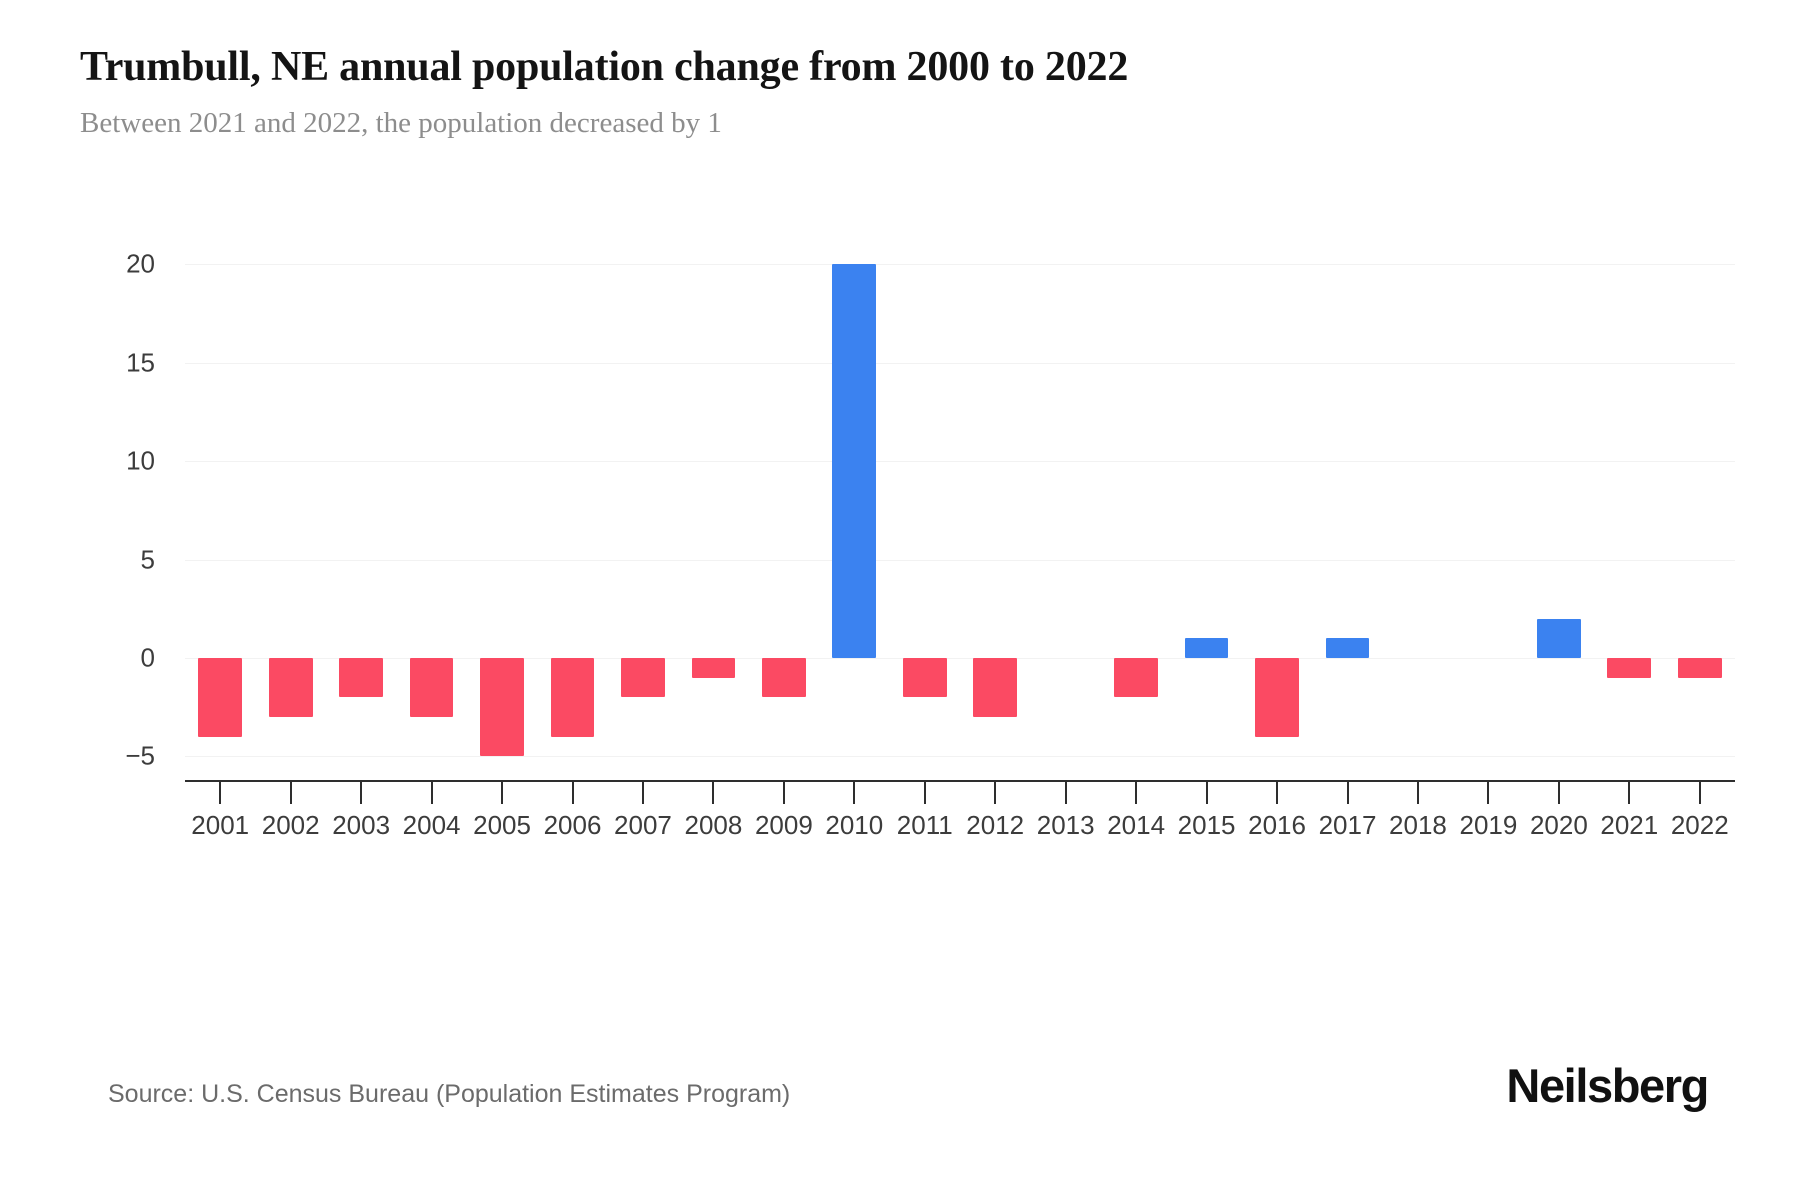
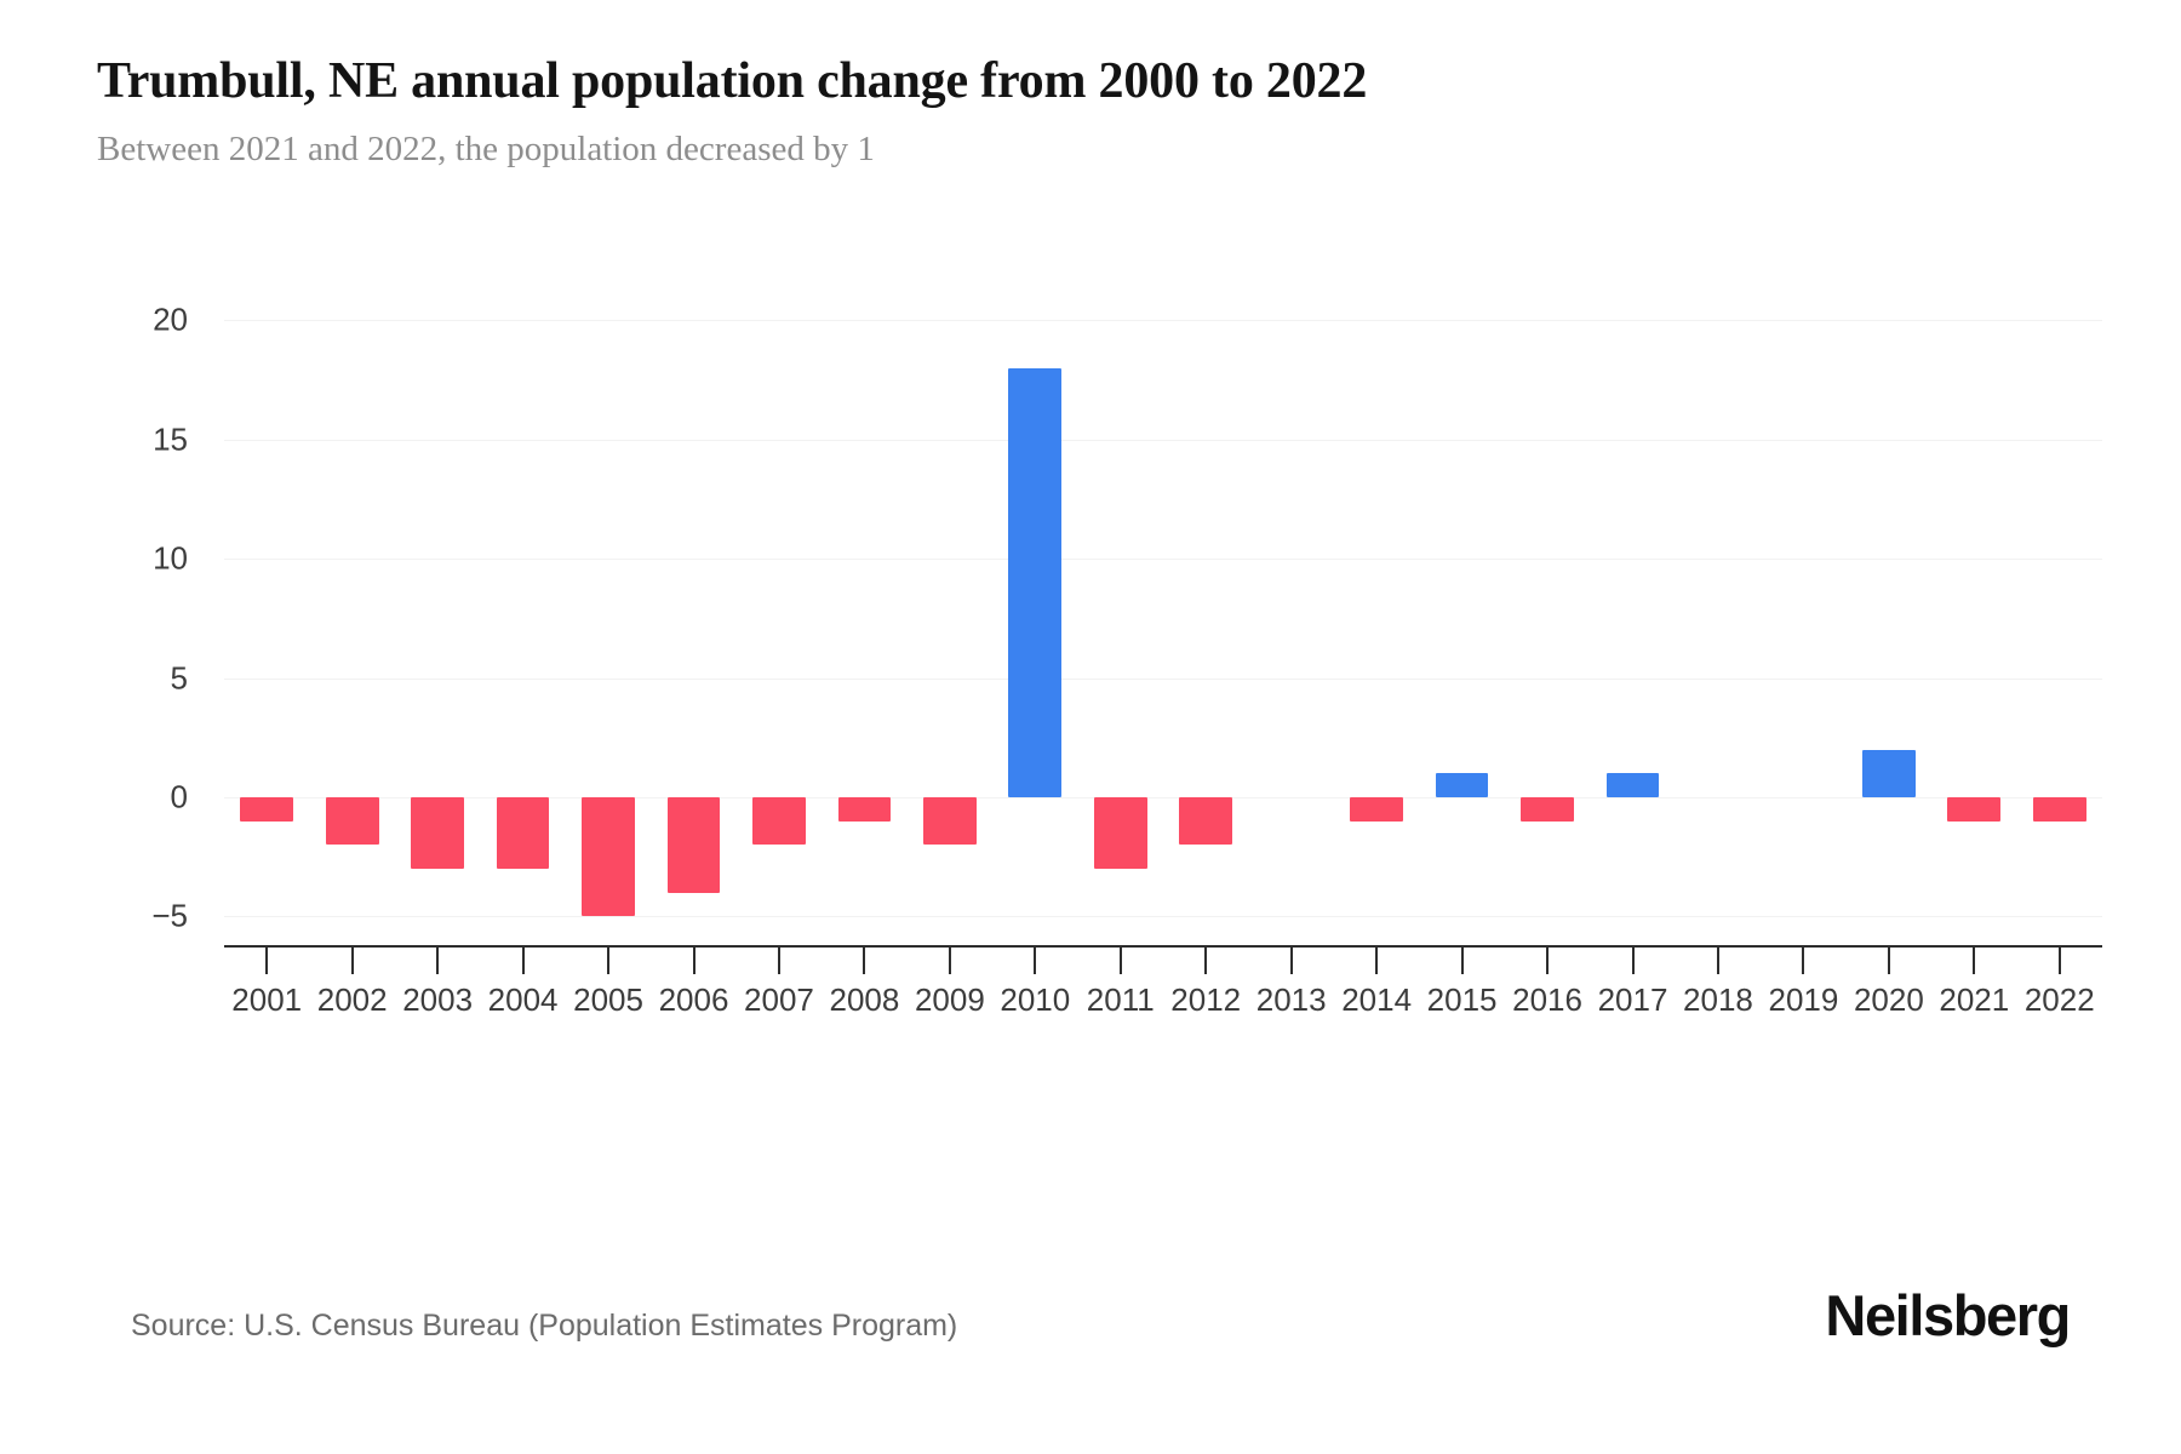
2001: -4 -> -1
2002: -3 -> -2
2003: -2 -> -3
2010: 20 -> 18
2011: -2 -> -3
2012: -3 -> -2
2014: -2 -> -1
2016: -4 -> -1
